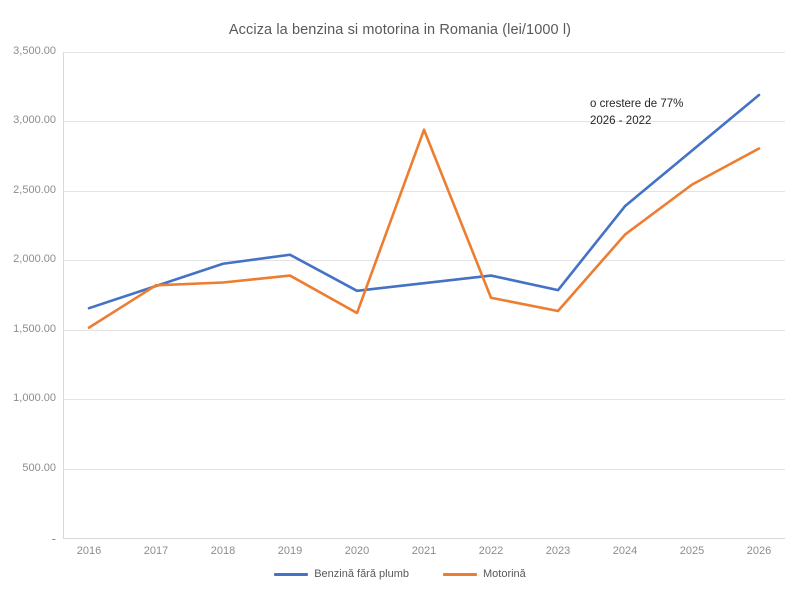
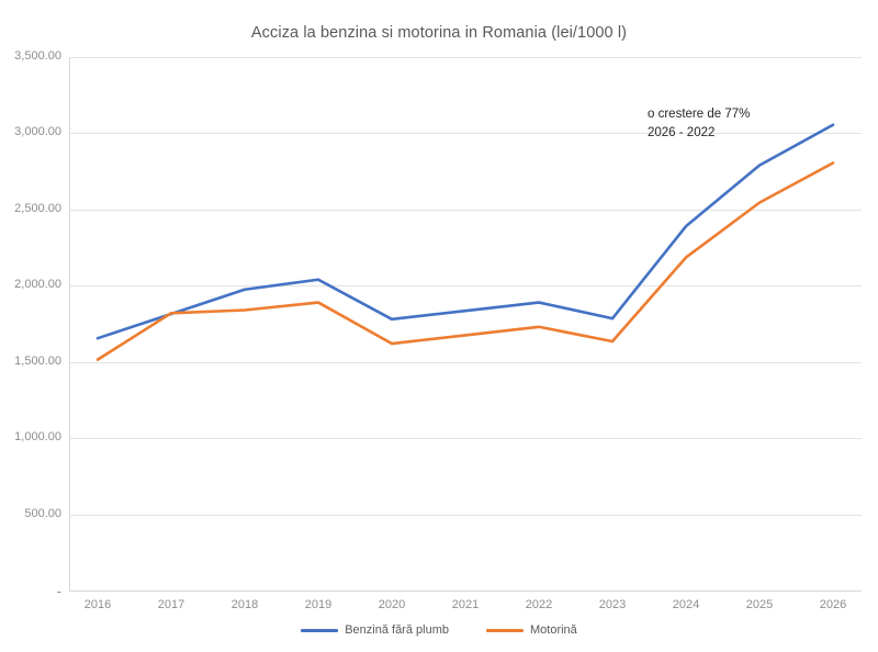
Motorină/2021: 2940 -> 1680
Benzină fără plumb/2026: 3190 -> 3060
